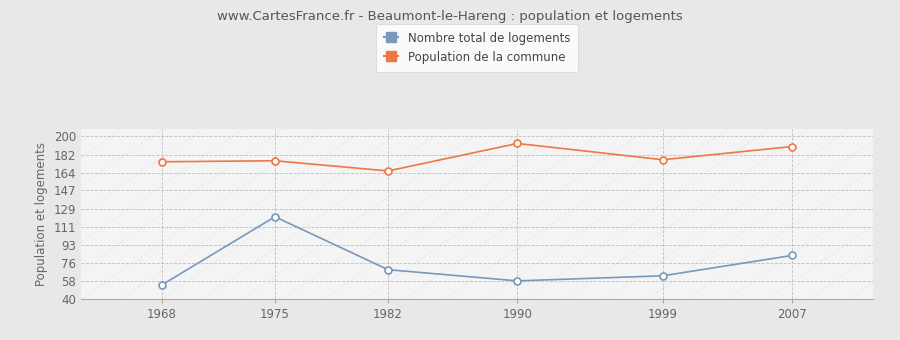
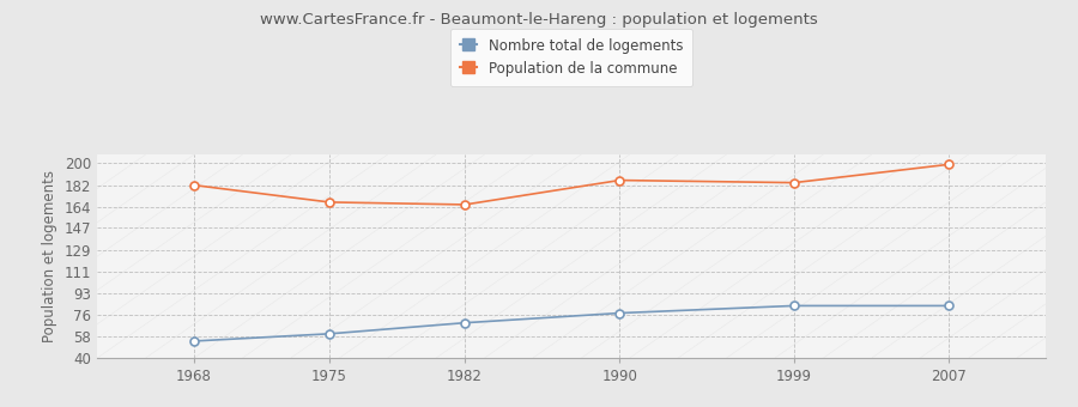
Population de la commune/1968: 175 -> 182
Nombre total de logements/1975: 121 -> 60
Population de la commune/1975: 176 -> 168
Nombre total de logements/1990: 58 -> 77
Population de la commune/1990: 193 -> 186
Nombre total de logements/1999: 63 -> 83
Population de la commune/1999: 177 -> 184
Population de la commune/2007: 190 -> 199
